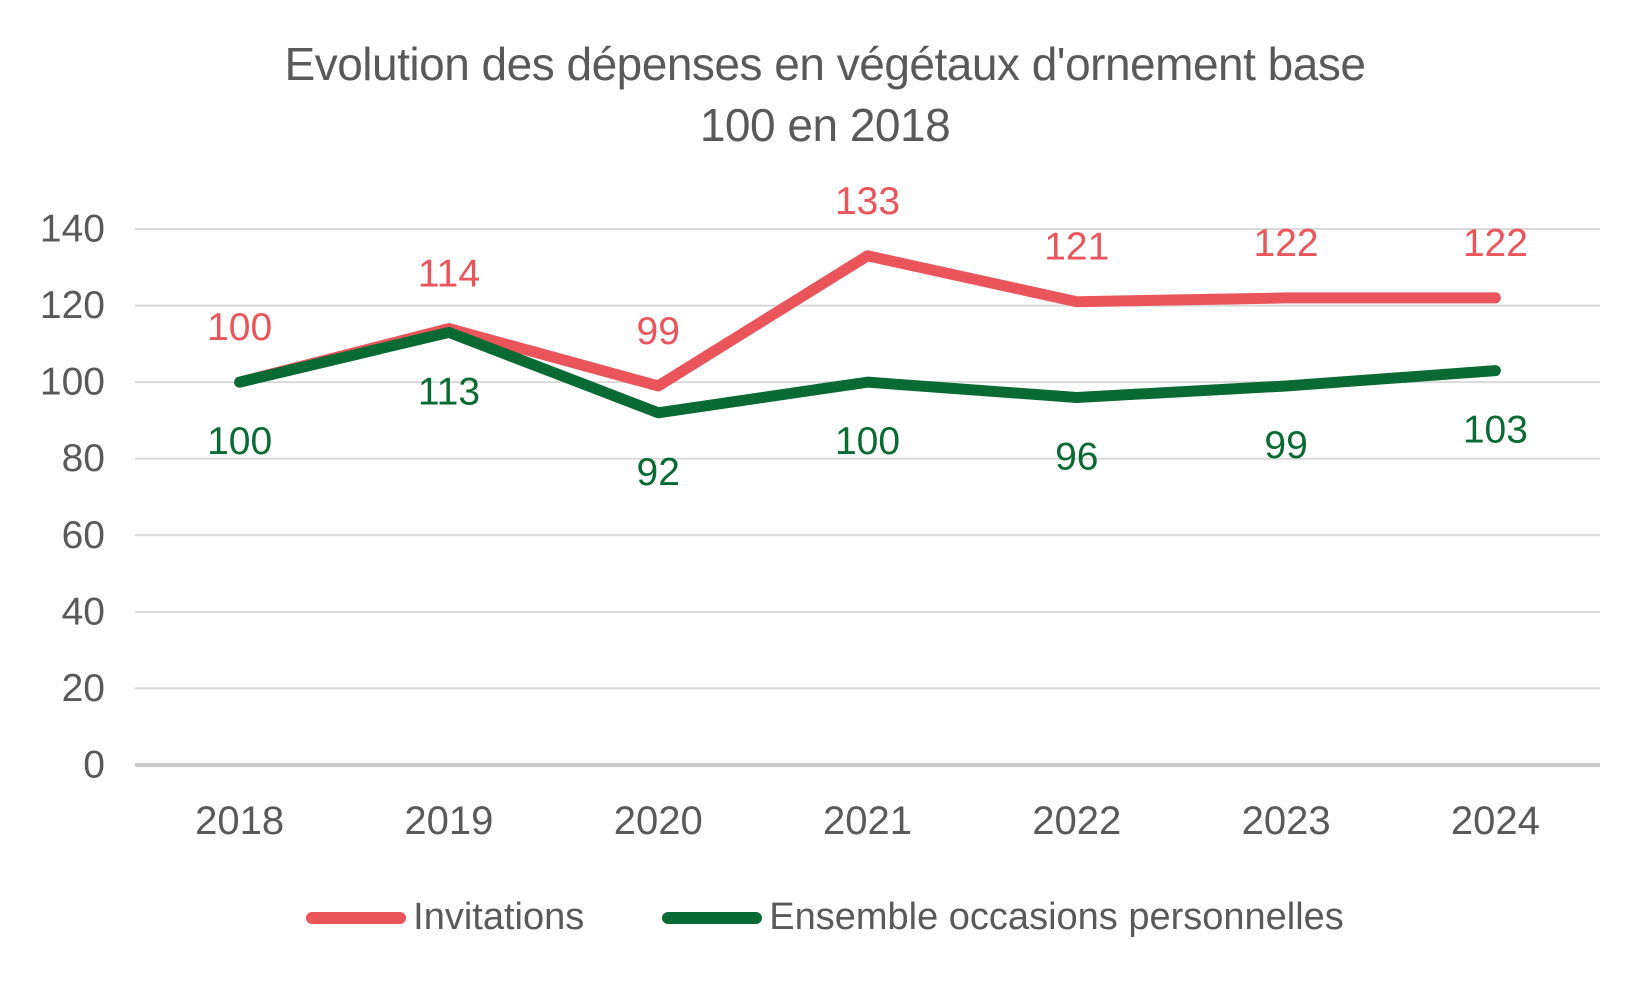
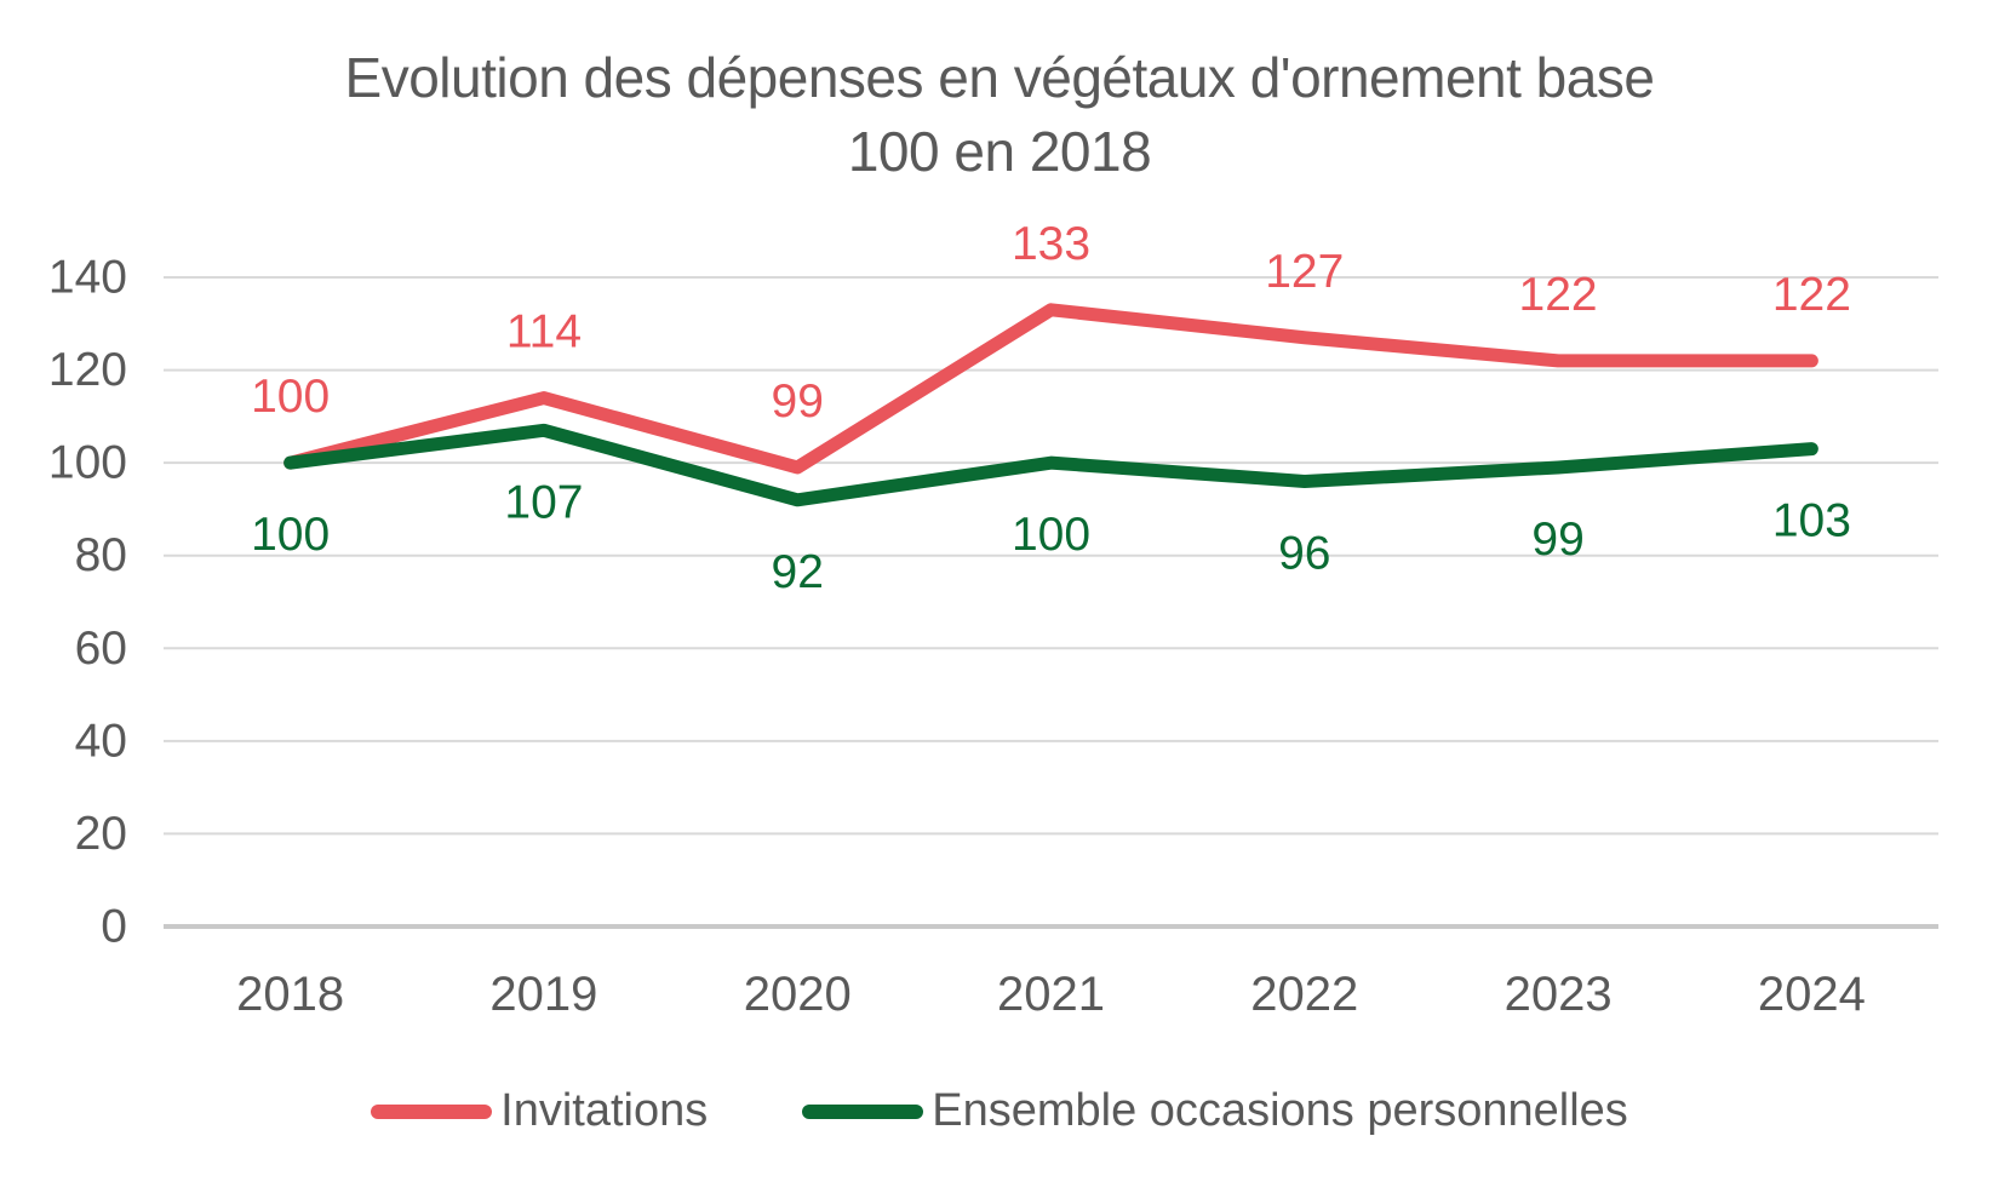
Ensemble occasions personnelles/2019: 113 -> 107
Invitations/2022: 121 -> 127
